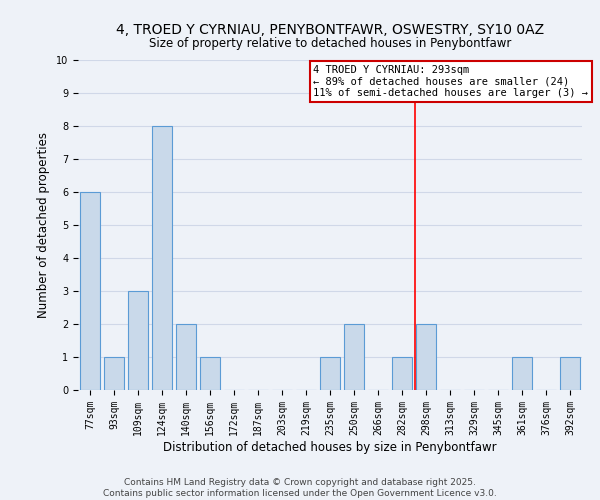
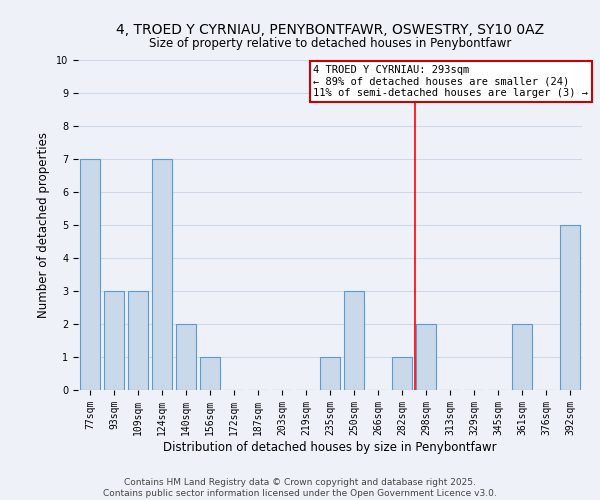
77sqm: 6 -> 7
93sqm: 1 -> 3
124sqm: 8 -> 7
250sqm: 2 -> 3
361sqm: 1 -> 2
392sqm: 1 -> 5
